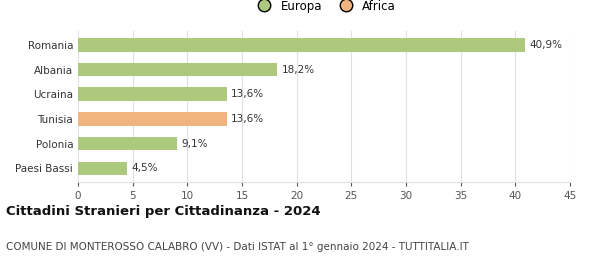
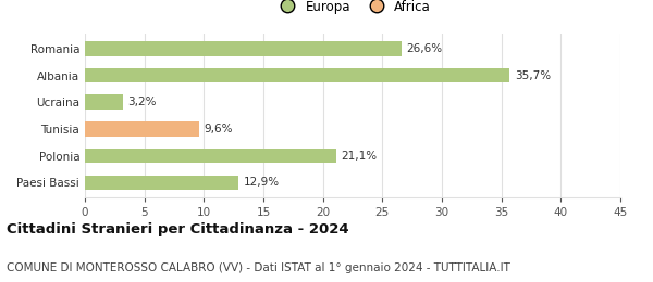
Romania: 40,9% -> 26,6%
Albania: 18,2% -> 35,7%
Ucraina: 13,6% -> 3,2%
Tunisia: 13,6% -> 9,6%
Polonia: 9,1% -> 21,1%
Paesi Bassi: 4,5% -> 12,9%
